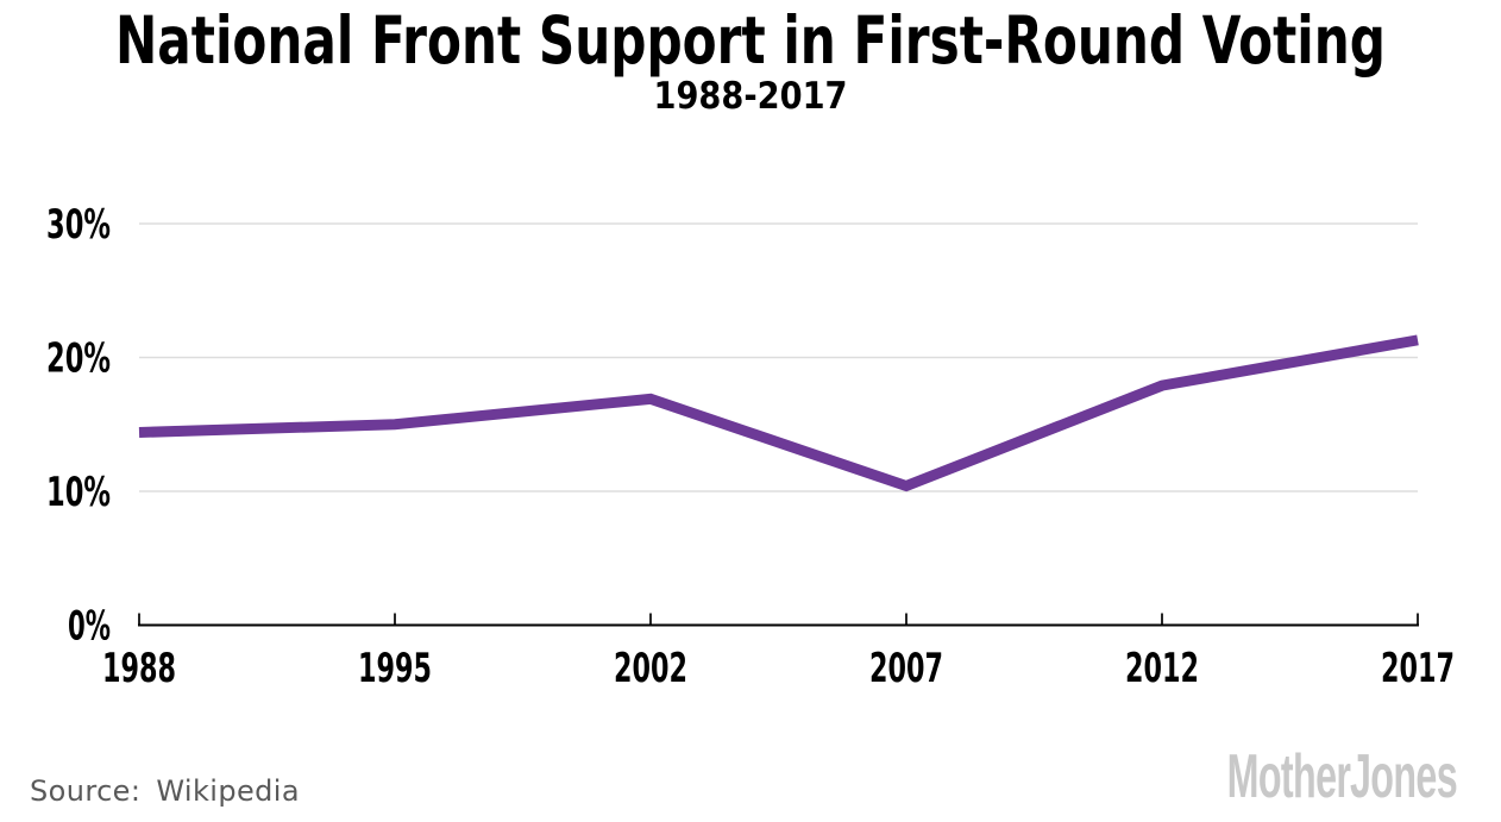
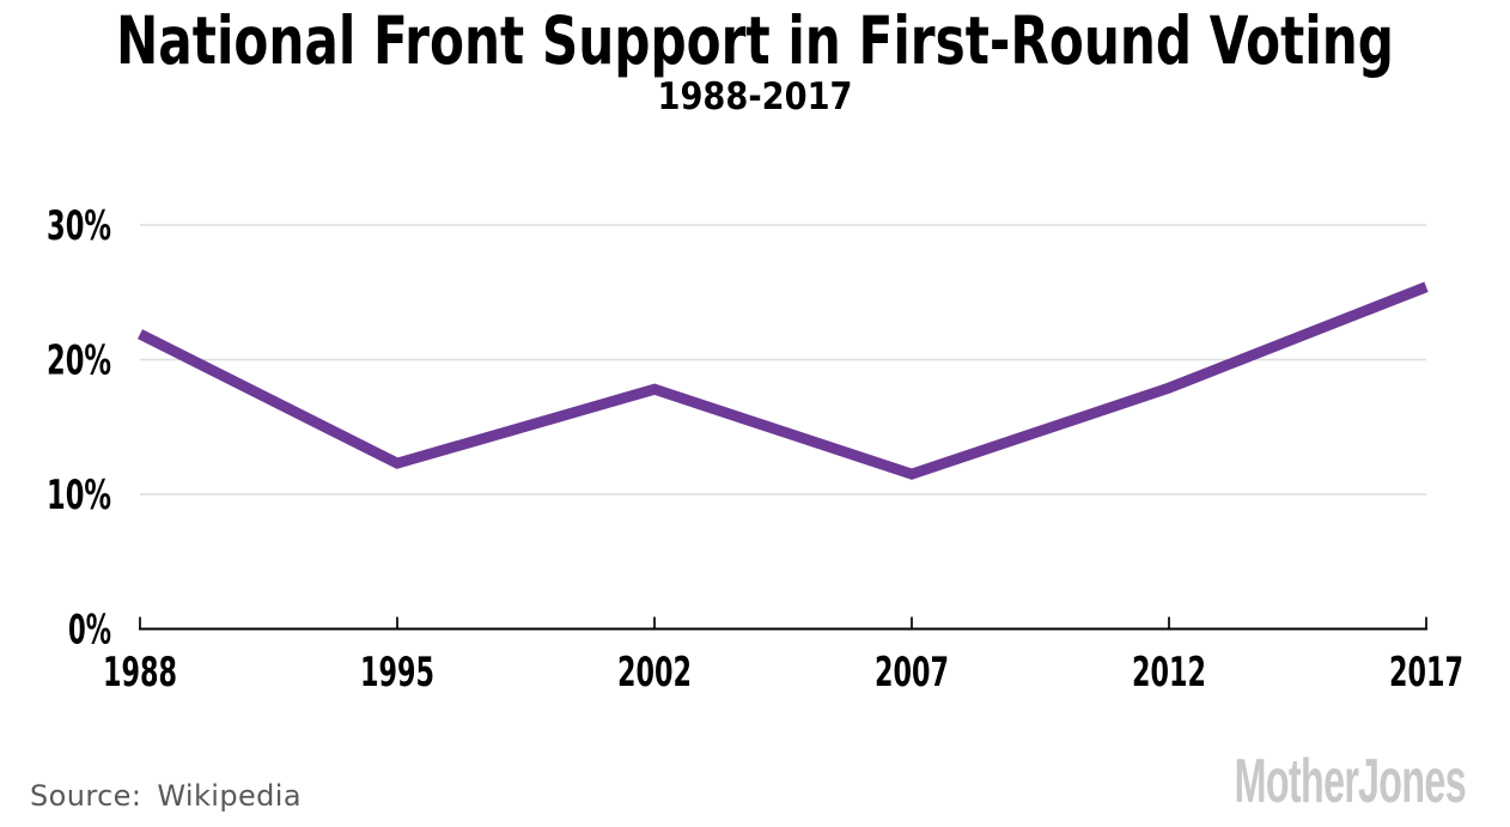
1988: 14.4% -> 21.9%
1995: 15.0% -> 12.3%
2002: 16.9% -> 17.8%
2007: 10.4% -> 11.5%
2017: 21.3% -> 25.4%
